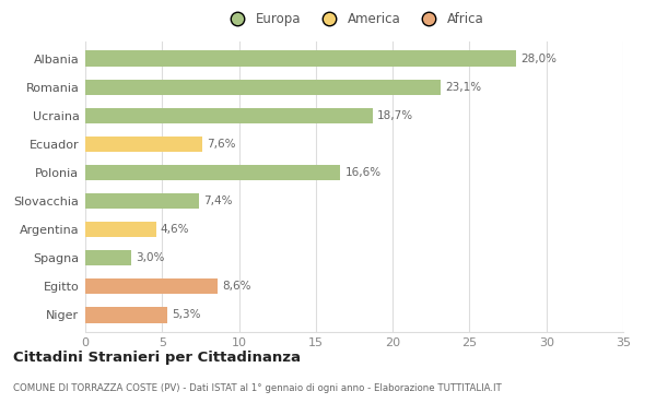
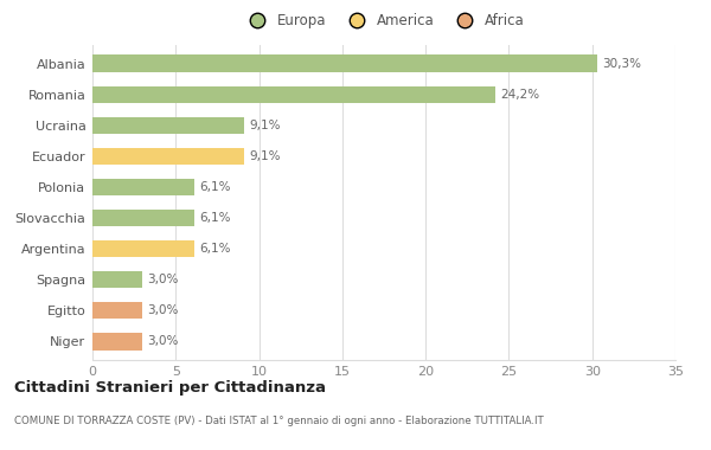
Albania: 28,0% -> 30,3%
Romania: 23,1% -> 24,2%
Ucraina: 18,7% -> 9,1%
Ecuador: 7,6% -> 9,1%
Polonia: 16,6% -> 6,1%
Slovacchia: 7,4% -> 6,1%
Argentina: 4,6% -> 6,1%
Egitto: 8,6% -> 3,0%
Niger: 5,3% -> 3,0%
